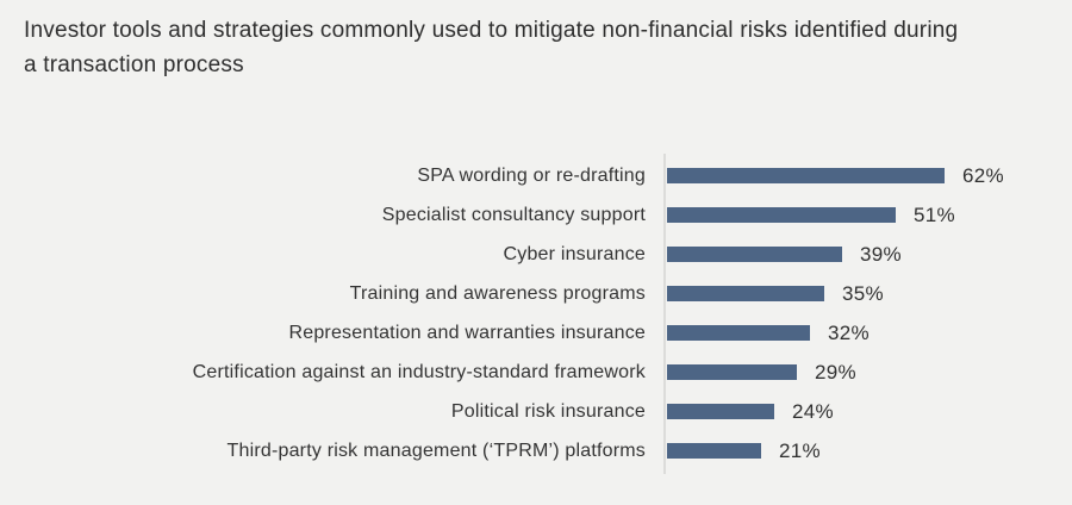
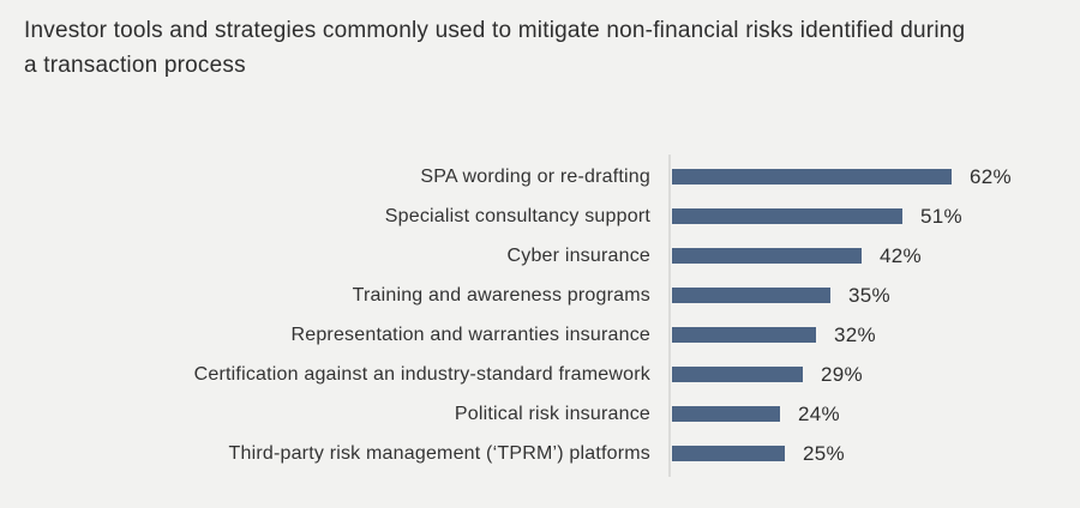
Cyber insurance: 39% -> 42%
Third-party risk management (‘TPRM’) platforms: 21% -> 25%
